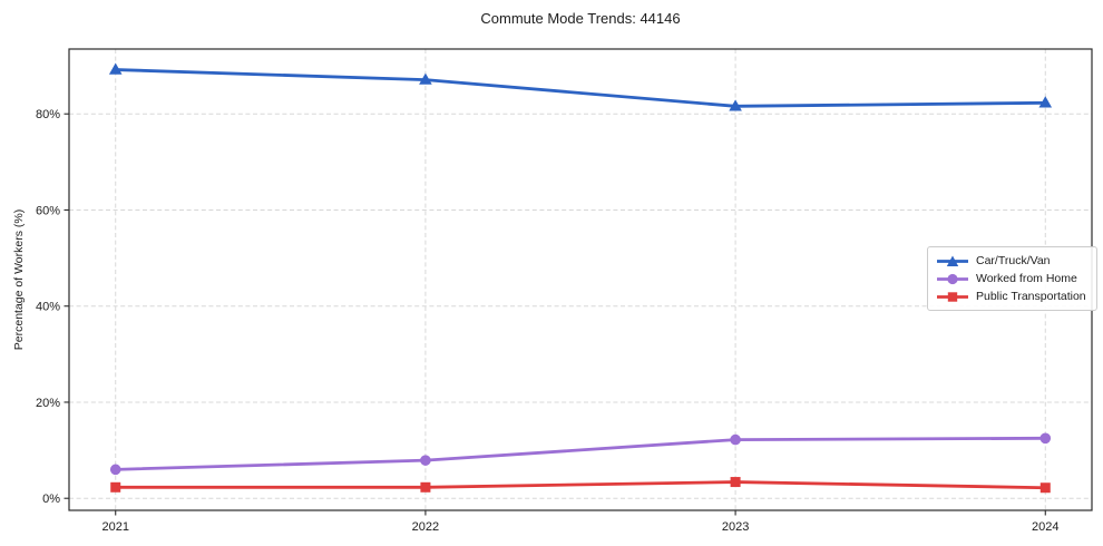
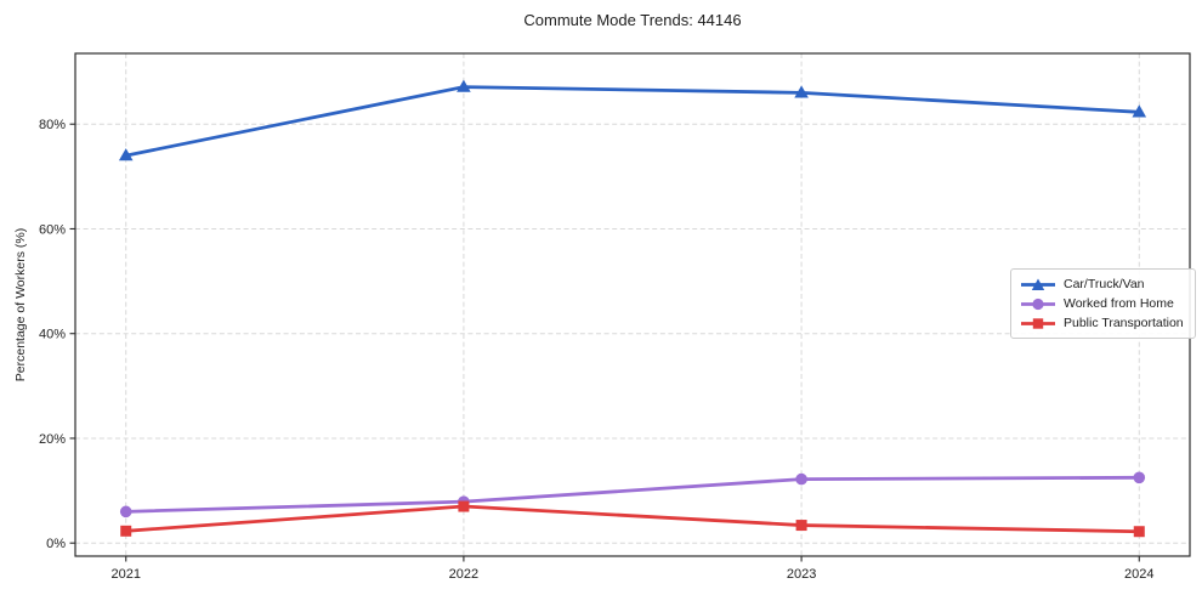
Car/Truck/Van/2021: 89% -> 74%
Public Transportation/2022: 2% -> 7%
Car/Truck/Van/2023: 82% -> 86%
